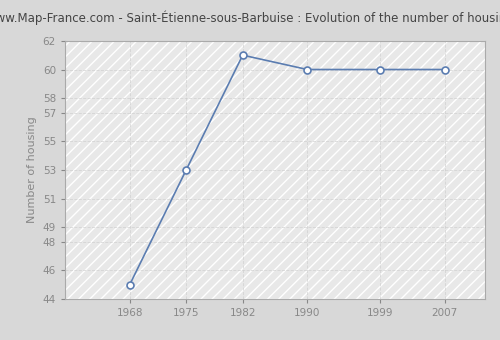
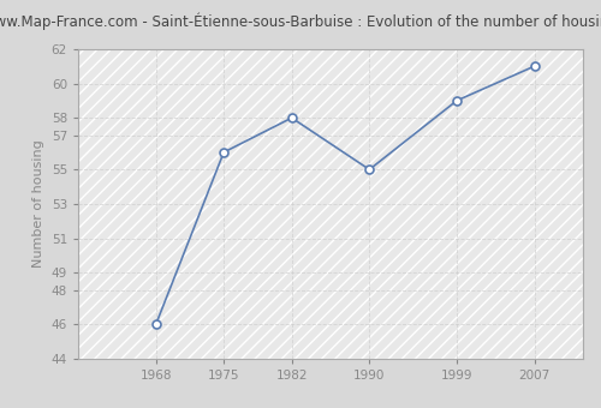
1968: 45 -> 46
1975: 53 -> 56
1982: 61 -> 58
1990: 60 -> 55
1999: 60 -> 59
2007: 60 -> 61
